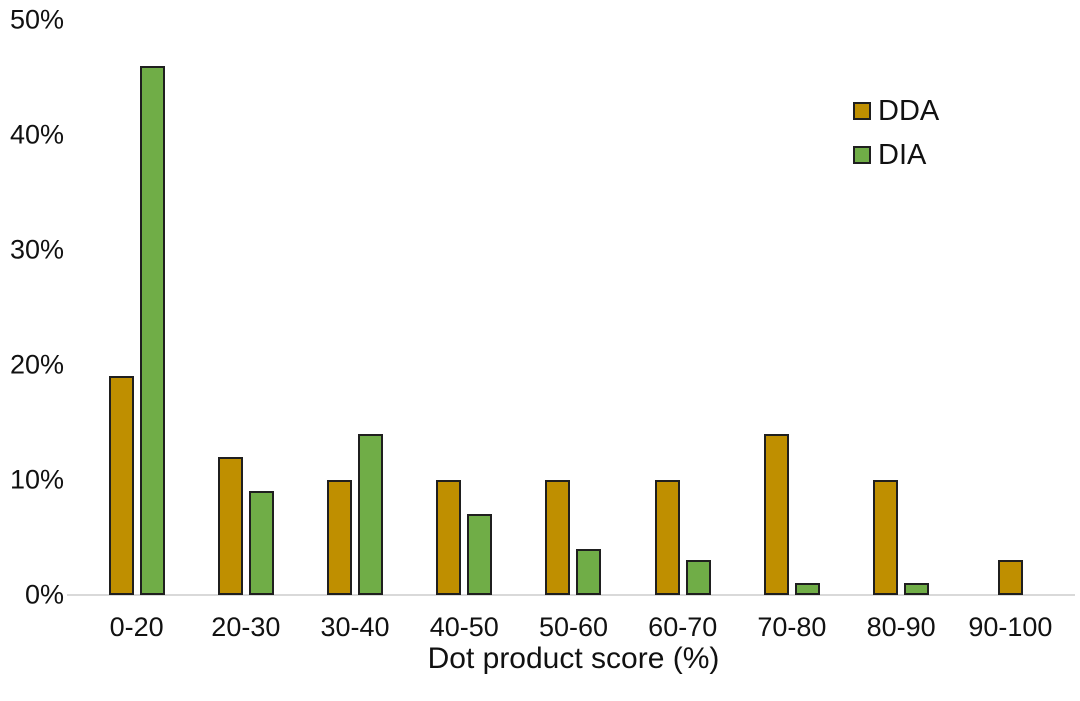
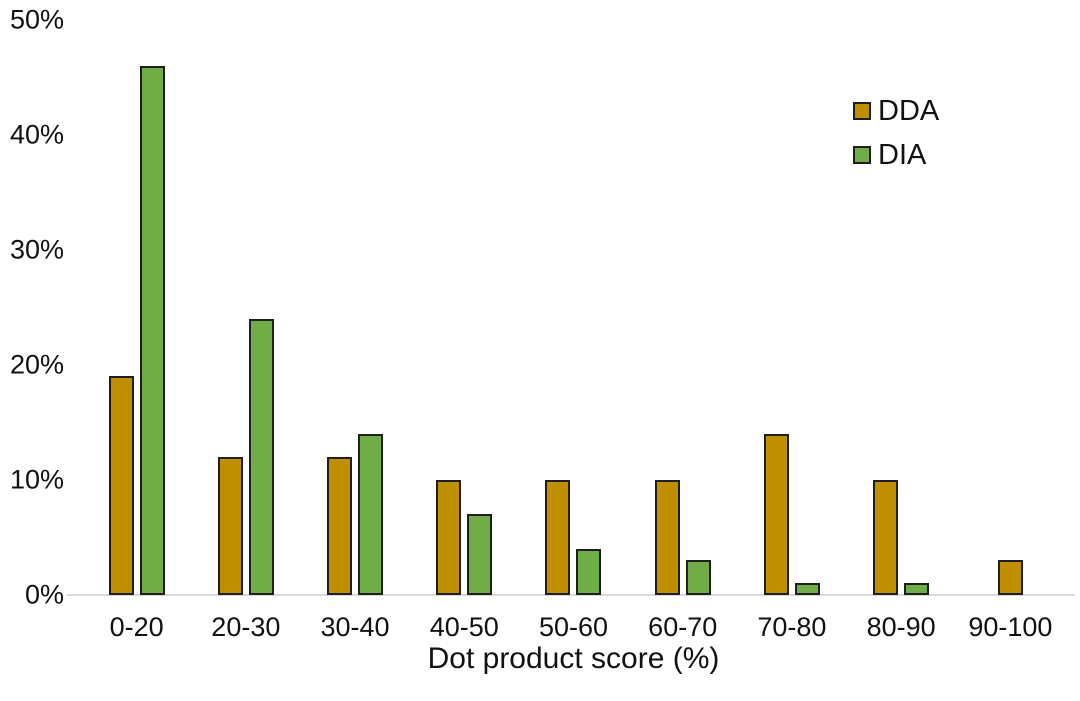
DIA/20-30: 9% -> 24%
DDA/30-40: 10% -> 12%
